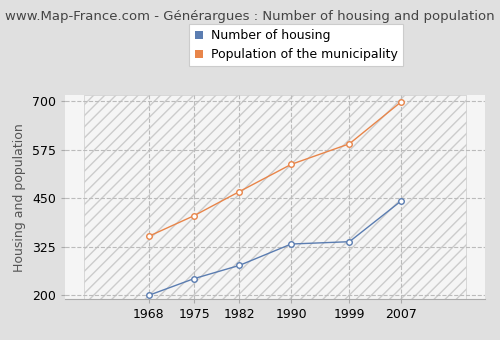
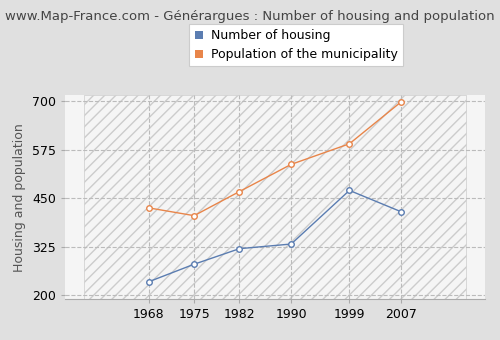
Number of housing/1968: 200 -> 235
Population of the municipality/1968: 352 -> 425
Number of housing/1975: 243 -> 280
Number of housing/1982: 277 -> 320
Number of housing/1999: 338 -> 470
Number of housing/2007: 443 -> 415
